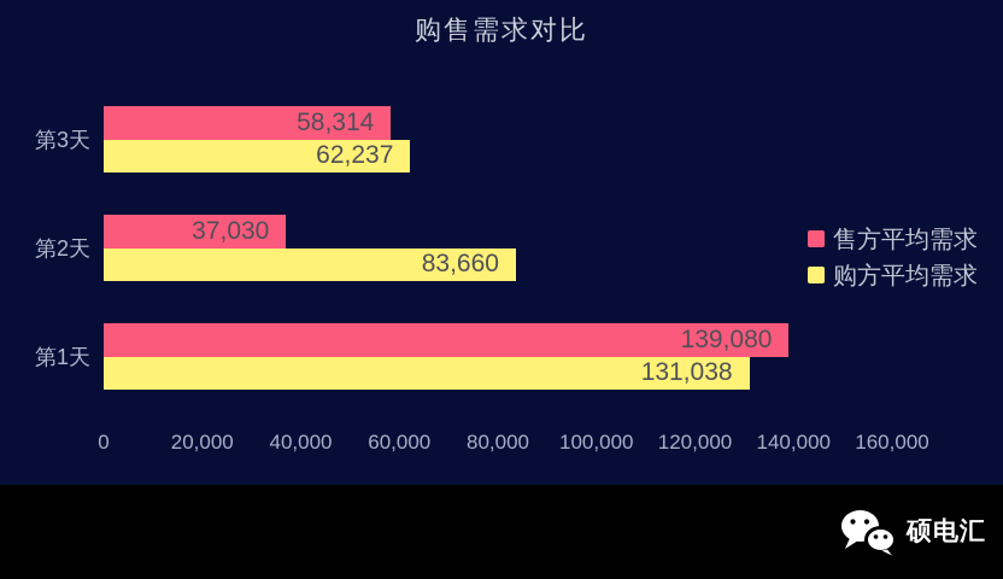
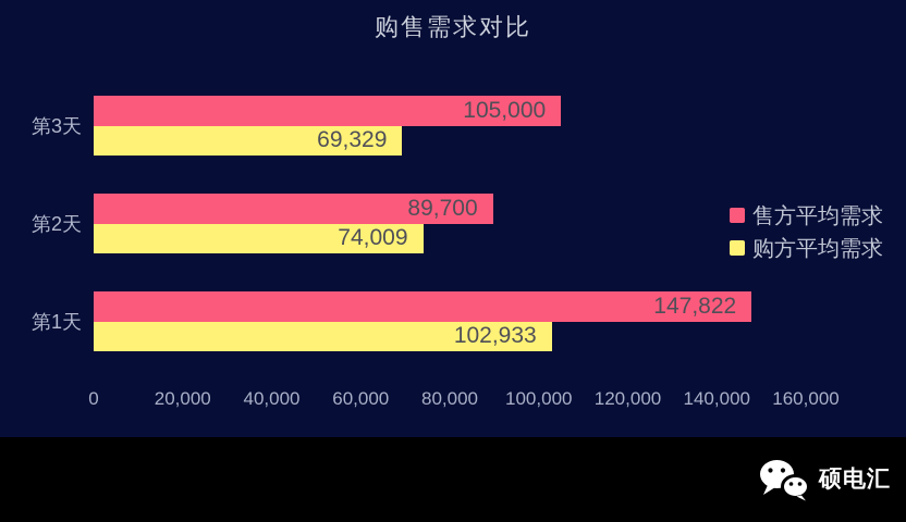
售方平均需求/第3天: 58,314 -> 105,000
购方平均需求/第3天: 62,237 -> 69,329
售方平均需求/第2天: 37,030 -> 89,700
购方平均需求/第2天: 83,660 -> 74,009
售方平均需求/第1天: 139,080 -> 147,822
购方平均需求/第1天: 131,038 -> 102,933
